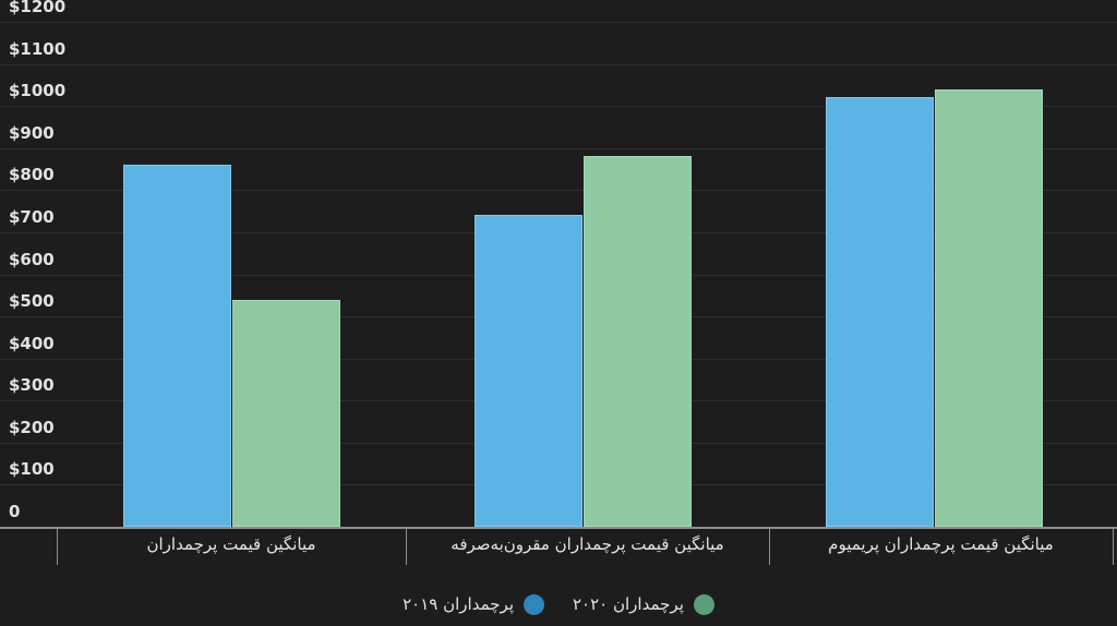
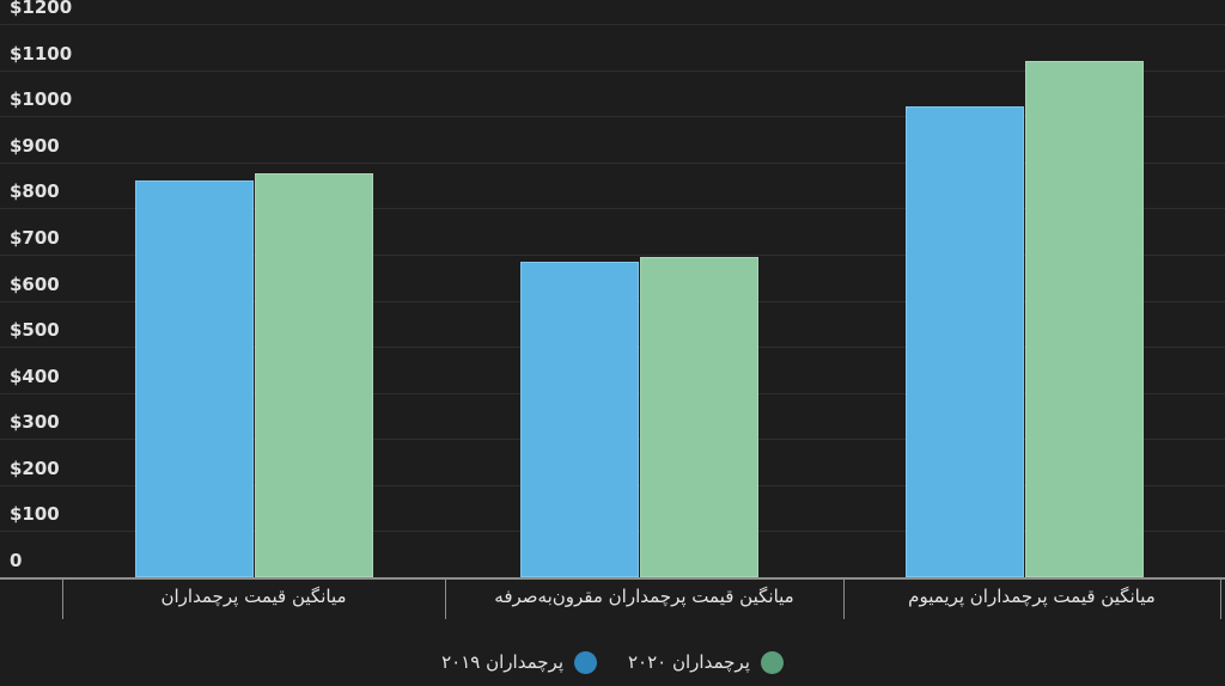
پرچمداران ۲۰۲۰/میانگین قیمت پرچمداران: $540 -> $880
پرچمداران ۲۰۱۹/میانگین قیمت پرچمداران مقرون‌به‌صرفه: $740 -> $680
پرچمداران ۲۰۲۰/میانگین قیمت پرچمداران مقرون‌به‌صرفه: $880 -> $700
پرچمداران ۲۰۲۰/میانگین قیمت پرچمداران پریمیوم: $1040 -> $1120
